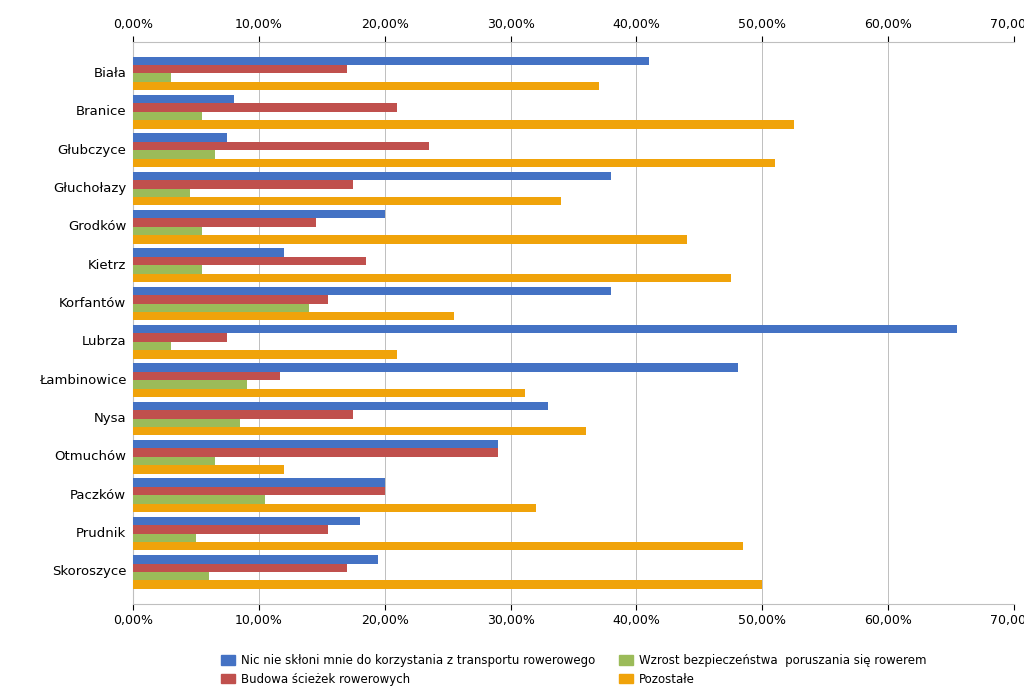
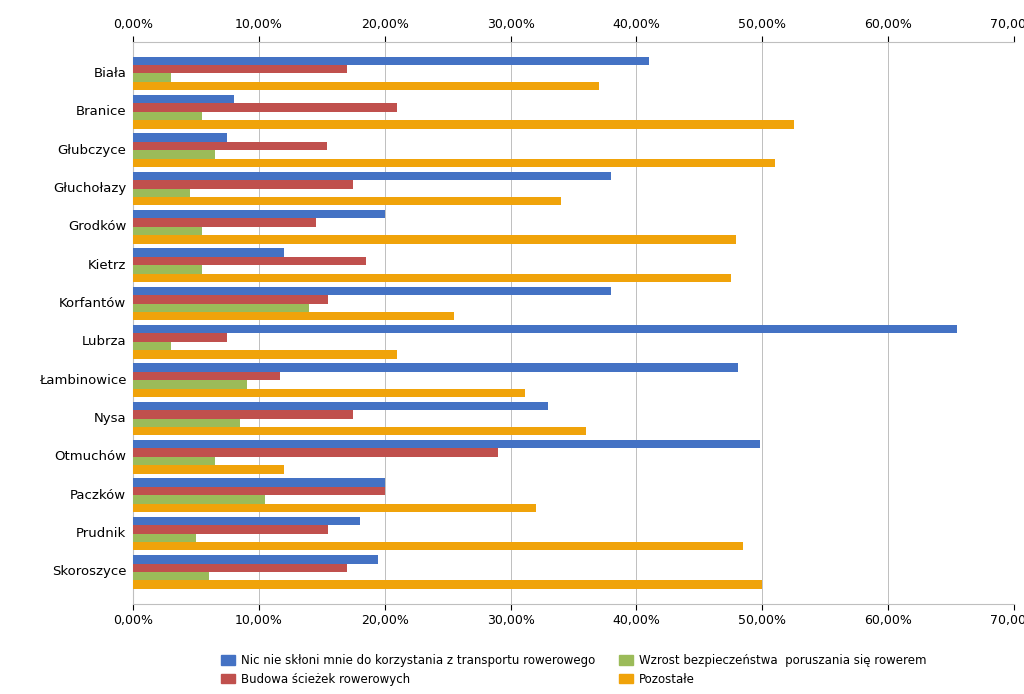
Budowa ścieżek rowerowych/Głubczyce: 23,5% -> 15,4%
Pozostałe/Grodków: 44,0% -> 47,9%
Nic nie skłoni mnie do korzystania z transportu rowerowego/Otmuchów: 29,0% -> 49,8%
